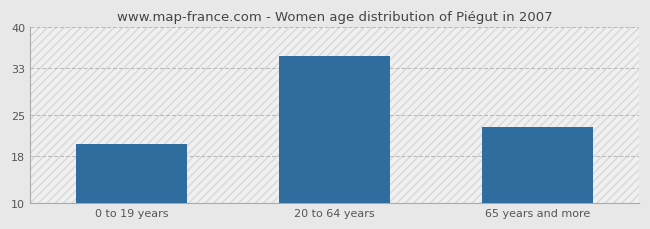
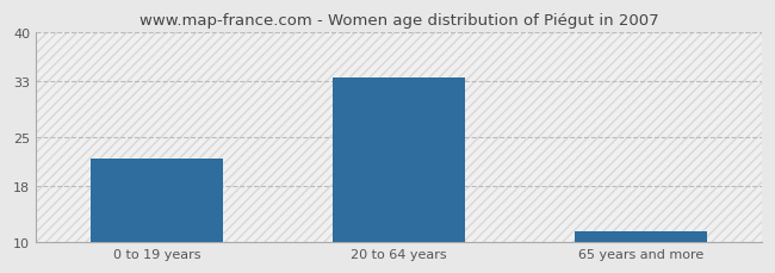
0 to 19 years: 20.0 -> 22.0
20 to 64 years: 35.0 -> 33.5
65 years and more: 23.0 -> 11.5
